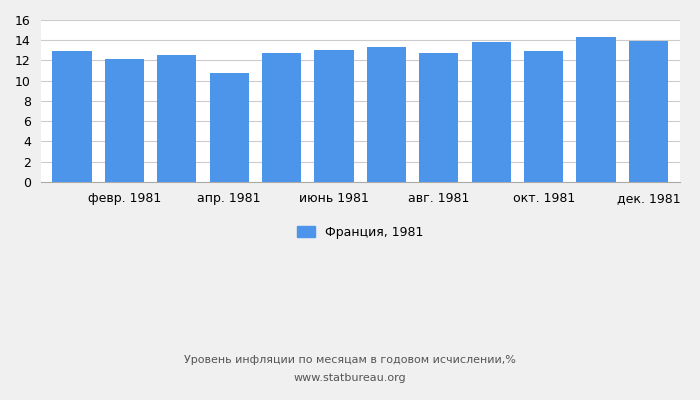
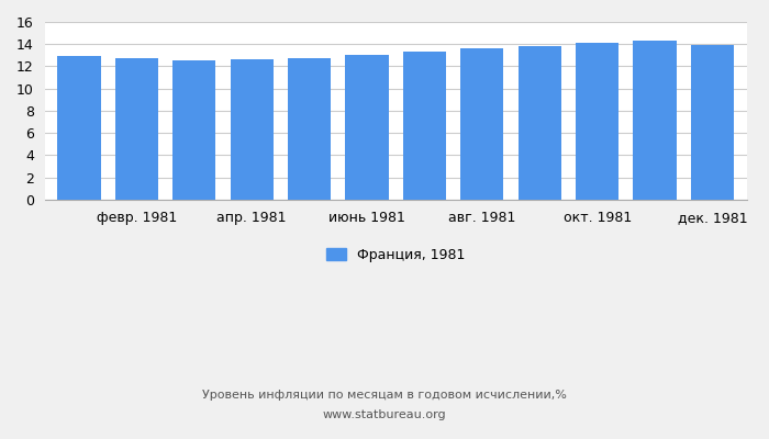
февр. 1981: 12.1 -> 12.7
апр. 1981: 10.8 -> 12.6
авг. 1981: 12.7 -> 13.6
окт. 1981: 12.9 -> 14.1
